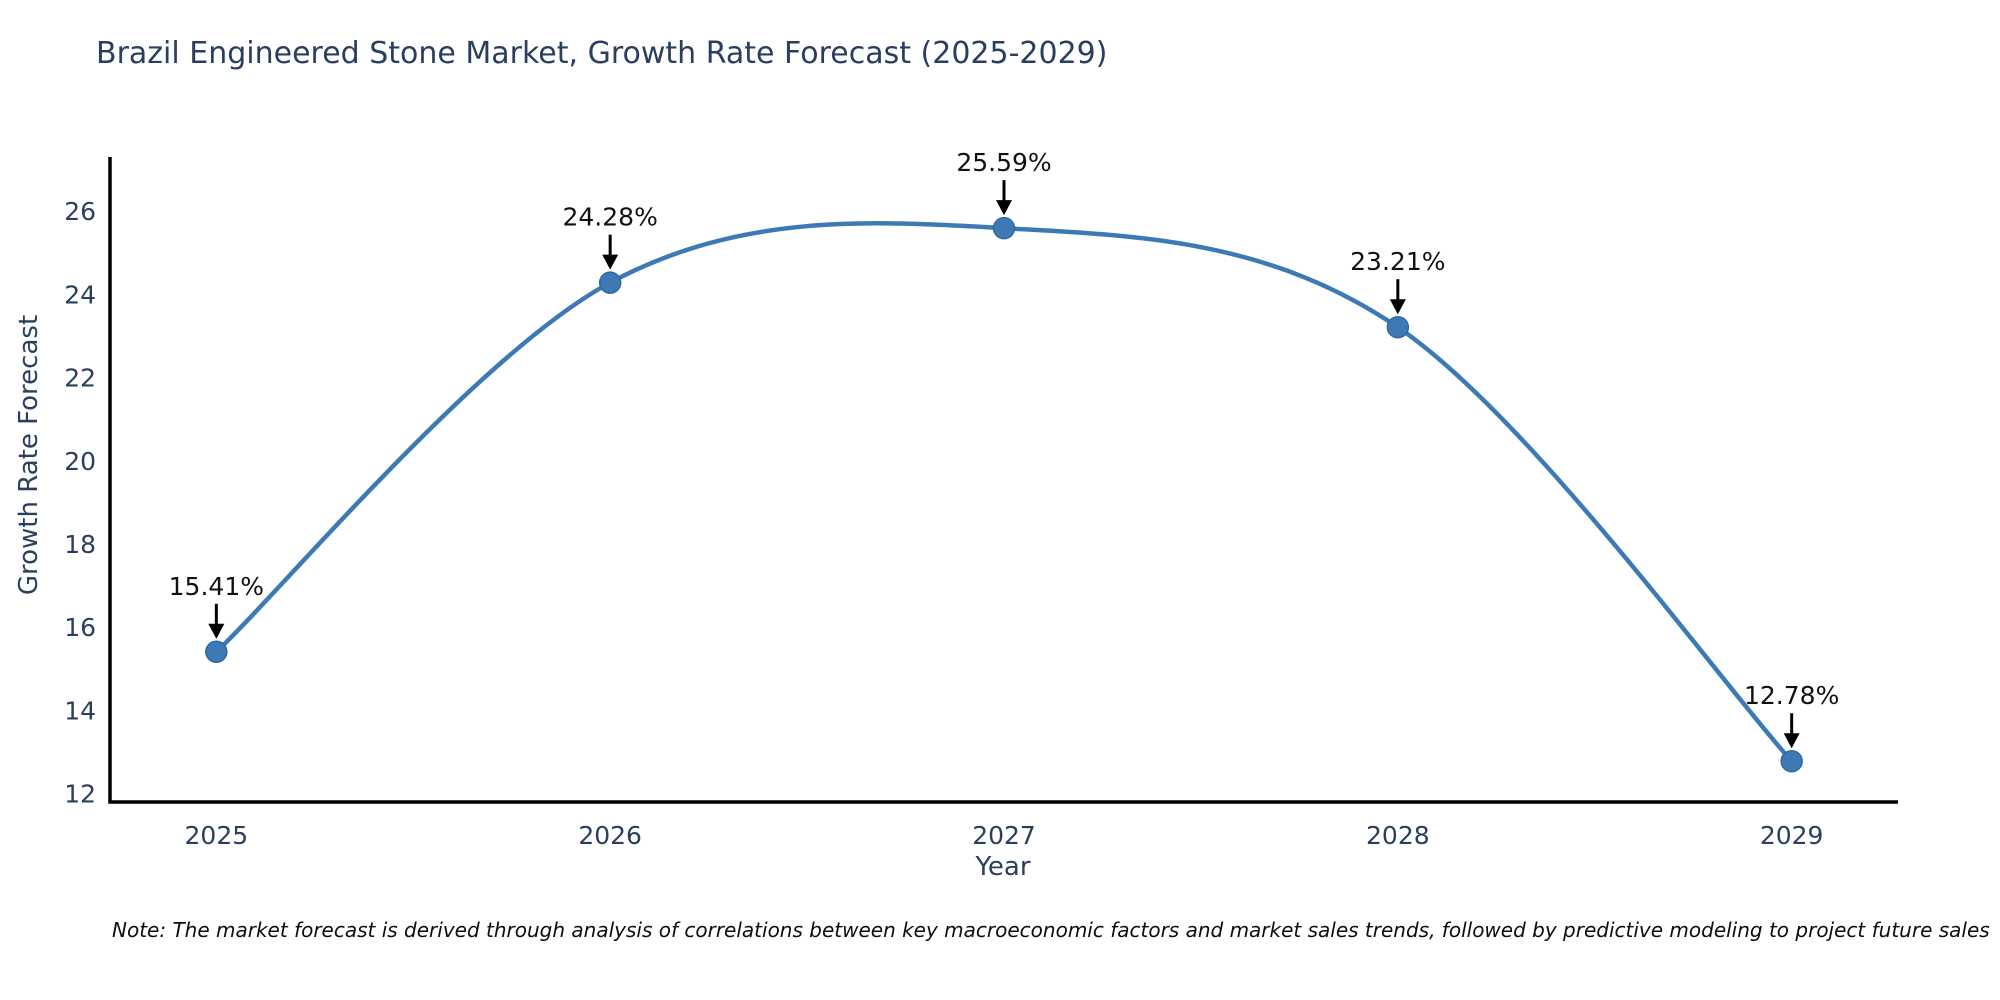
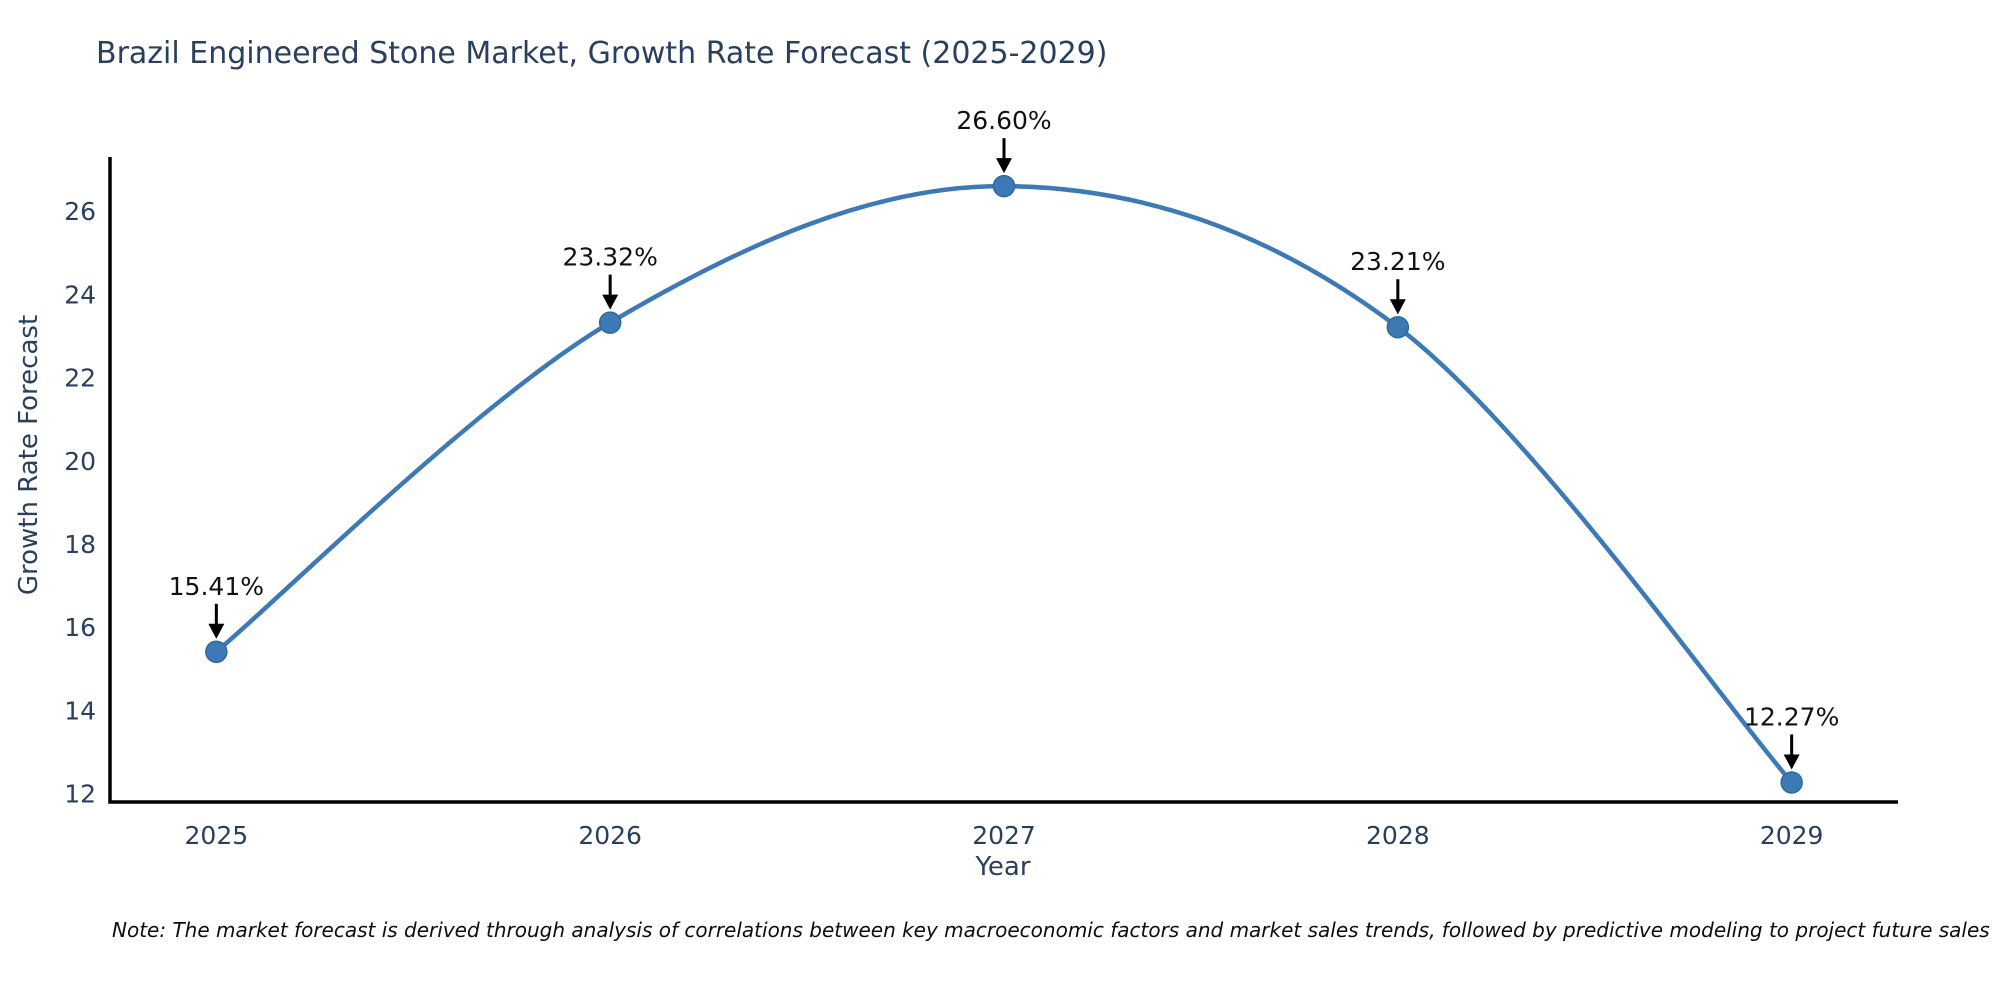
2026: 24.28% -> 23.32%
2027: 25.59% -> 26.60%
2029: 12.78% -> 12.27%
